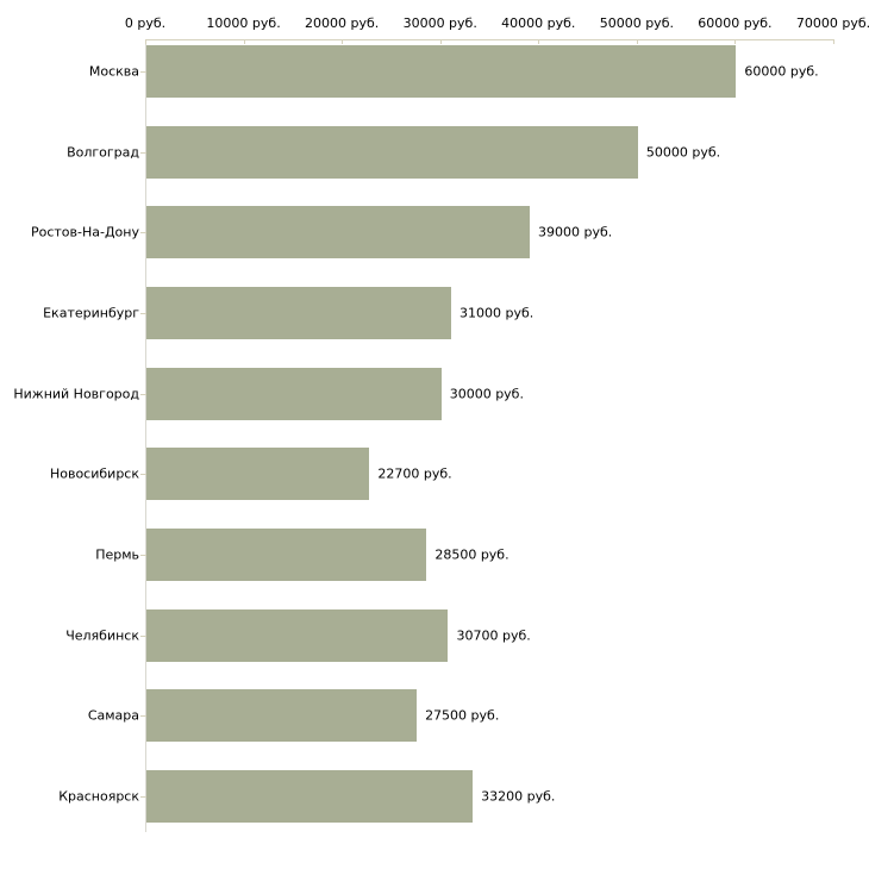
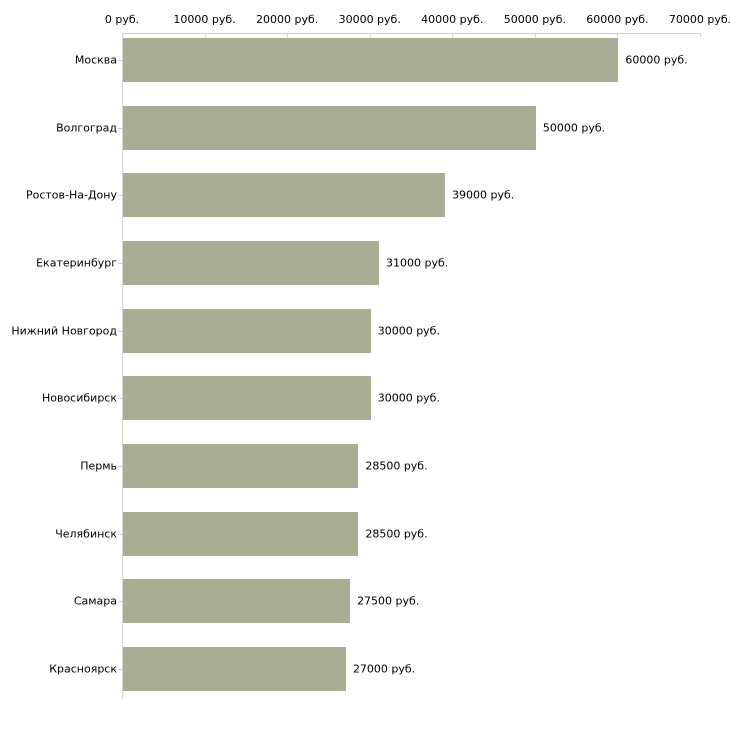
Новосибирск: 22700 -> 30000
Челябинск: 30700 -> 28500
Красноярск: 33200 -> 27000
